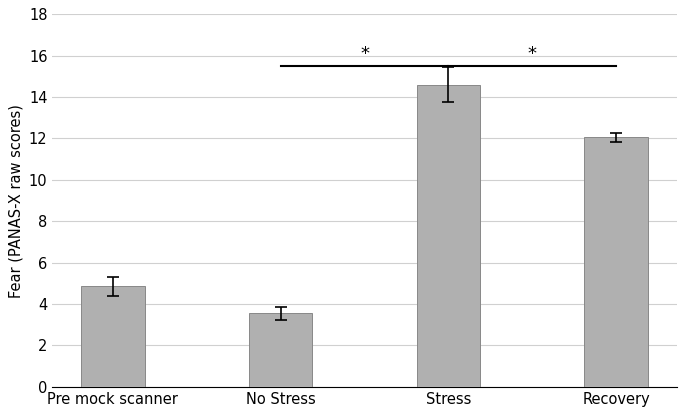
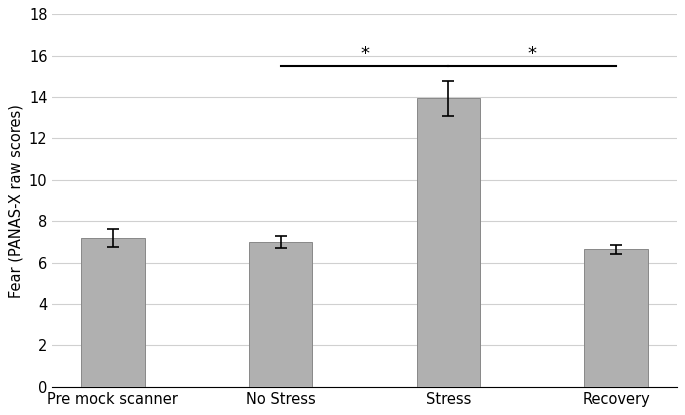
Pre mock scanner: 4.85 -> 7.20
No Stress: 3.55 -> 7.00
Stress: 14.60 -> 13.95
Recovery: 12.05 -> 6.65
